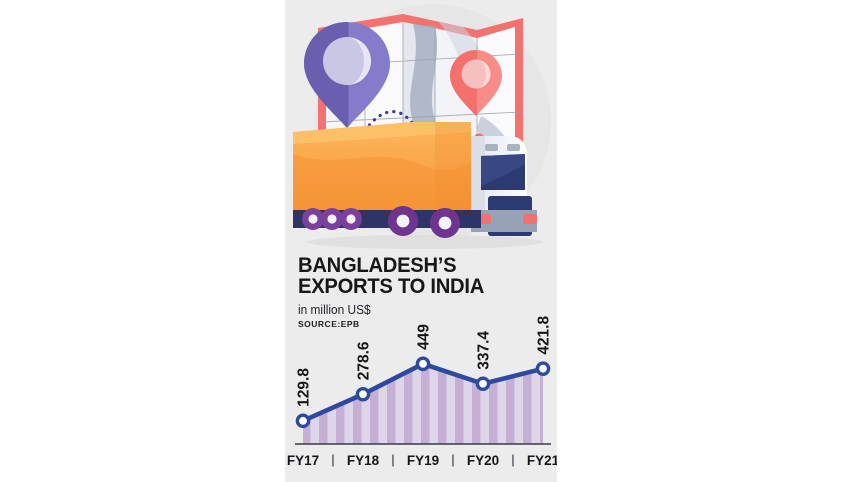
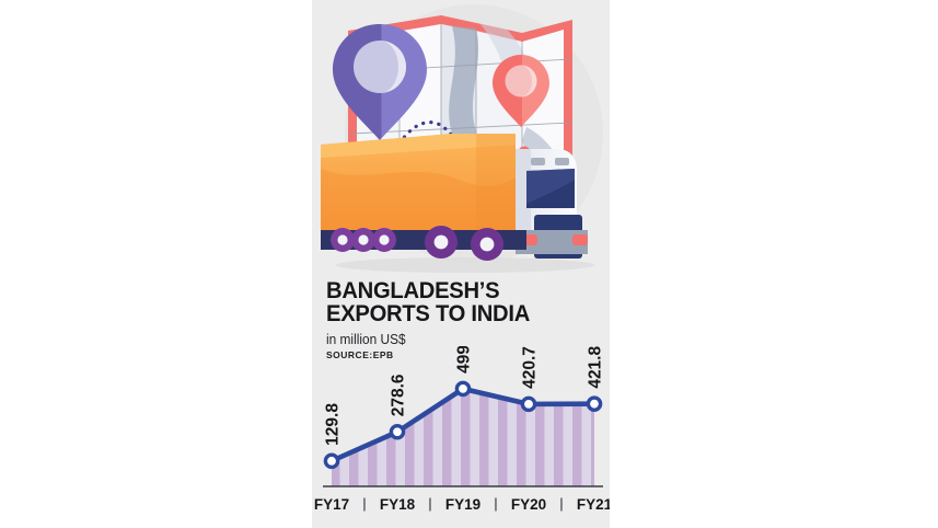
FY19: 449 -> 499
FY20: 337.4 -> 420.7
